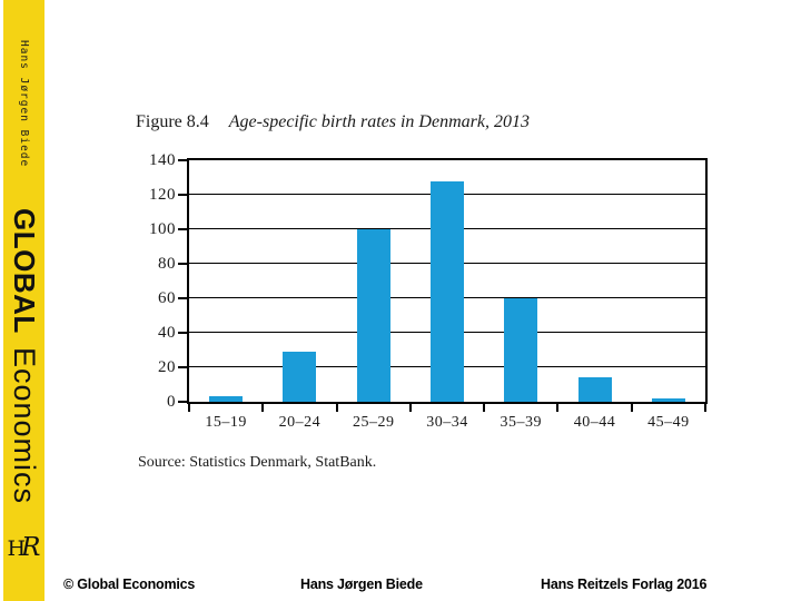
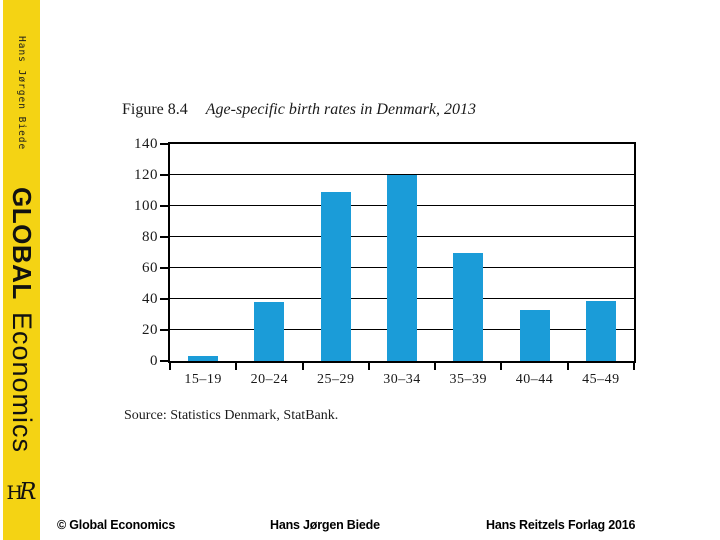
20–24: 29 -> 38
25–29: 100 -> 109
30–34: 128 -> 120
35–39: 60 -> 70
40–44: 14 -> 33
45–49: 2 -> 39
